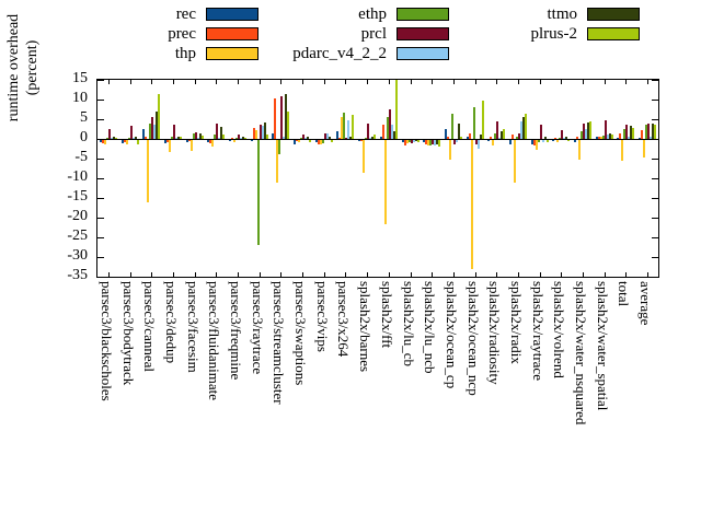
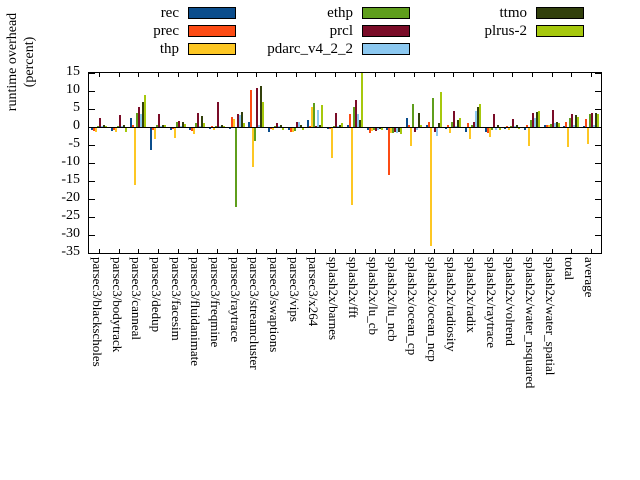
plrus-2/parsec3/canneal: 11 -> 9
rec/parsec3/dedup: -1 -> -6
prcl/parsec3/freqmine: 1 -> 7
ethp/parsec3/raytrace: -27 -> -22
prec/splash2x/lu_ncb: -1 -> -13
thp/splash2x/radix: -11 -> -3
